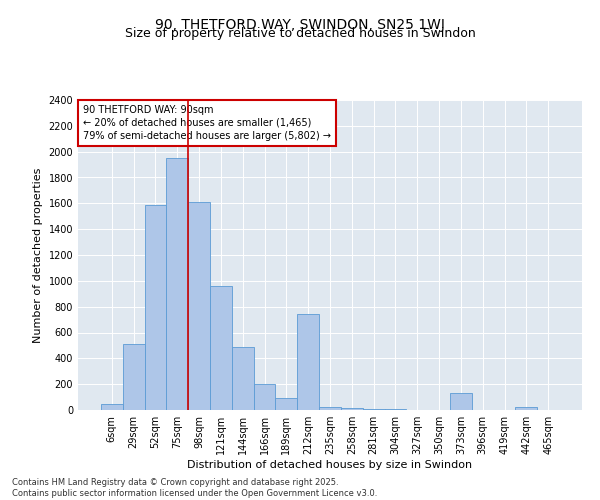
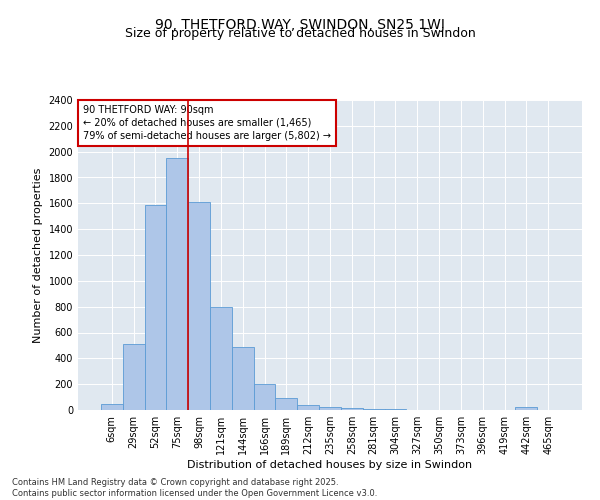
121sqm: 960 -> 800
212sqm: 740 -> 40
373sqm: 130 -> 0
